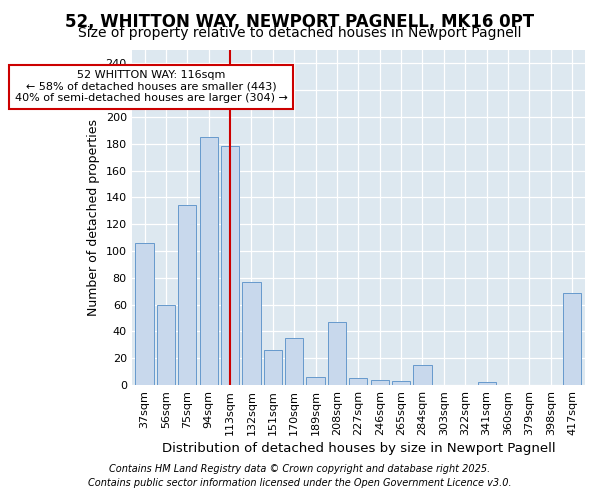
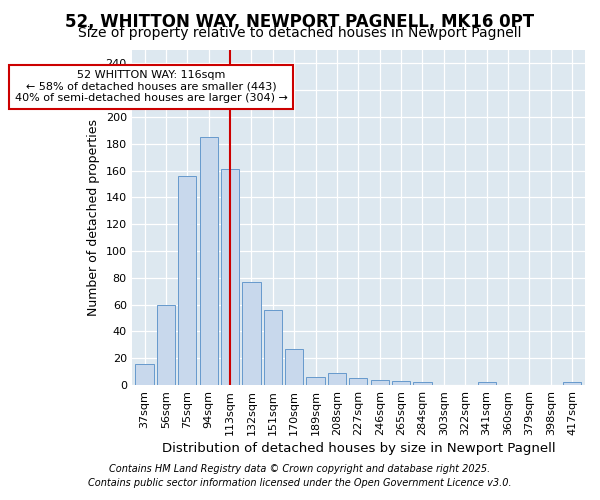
37sqm: 106 -> 16
75sqm: 134 -> 156
113sqm: 178 -> 161
151sqm: 26 -> 56
170sqm: 35 -> 27
208sqm: 47 -> 9
284sqm: 15 -> 2
417sqm: 69 -> 2
